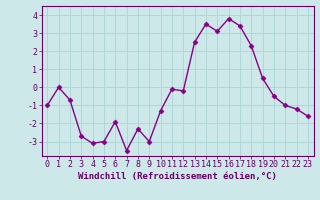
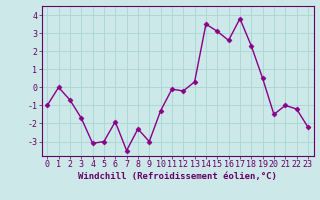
3: -2.7 -> -1.7
13: 2.5 -> 0.3
16: 3.8 -> 2.6
17: 3.4 -> 3.8
20: -0.5 -> -1.5
23: -1.6 -> -2.2
